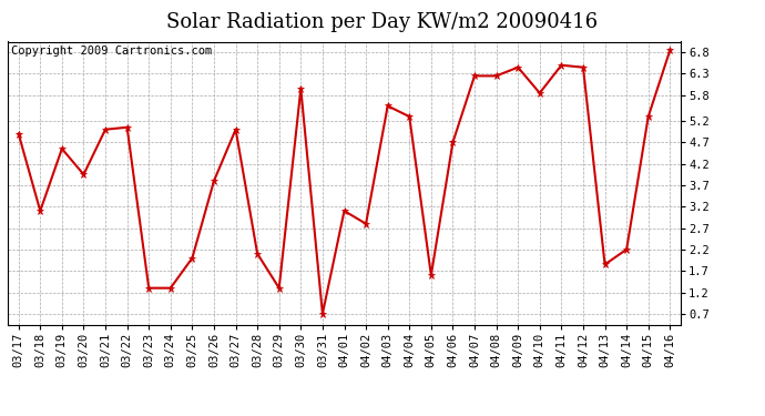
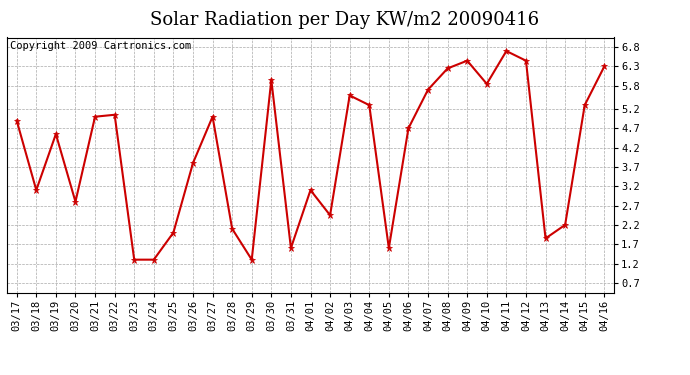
03/20: 3.95 -> 2.80
03/31: 0.70 -> 1.60
04/02: 2.80 -> 2.45
04/07: 6.25 -> 5.70
04/11: 6.50 -> 6.70
04/16: 6.85 -> 6.30
